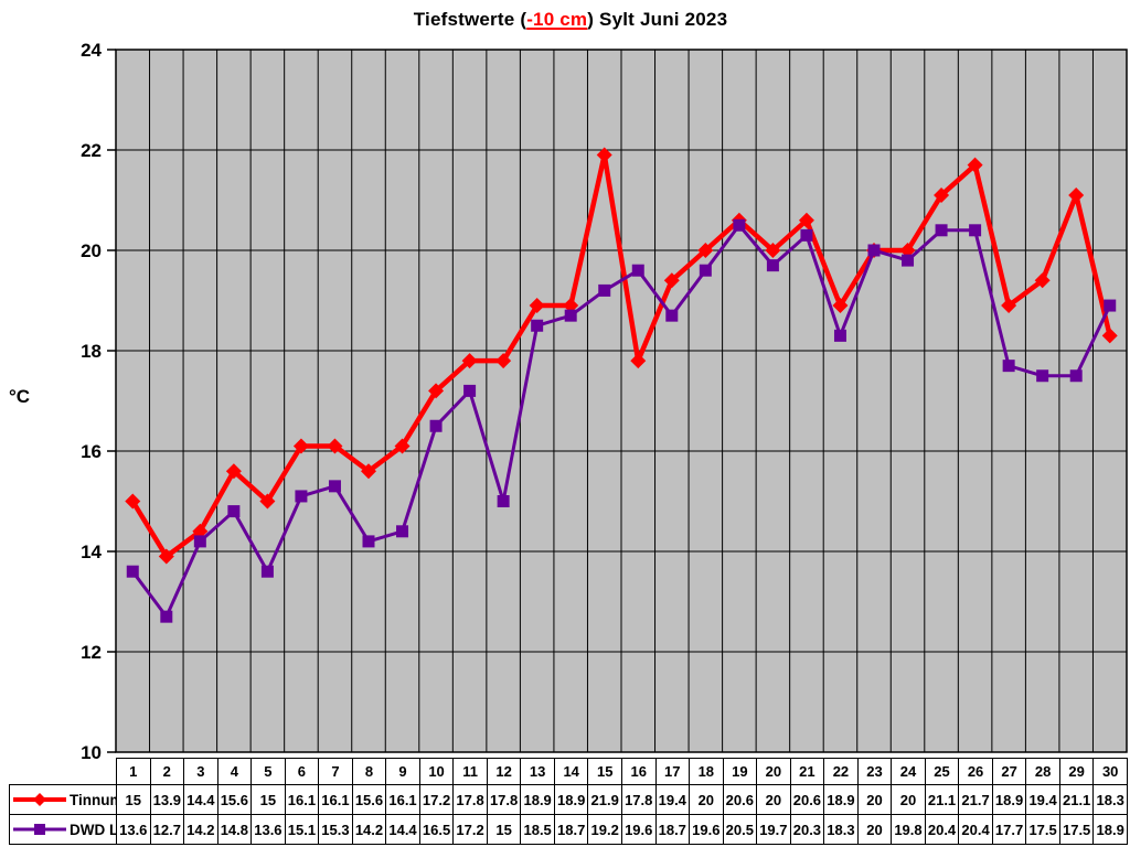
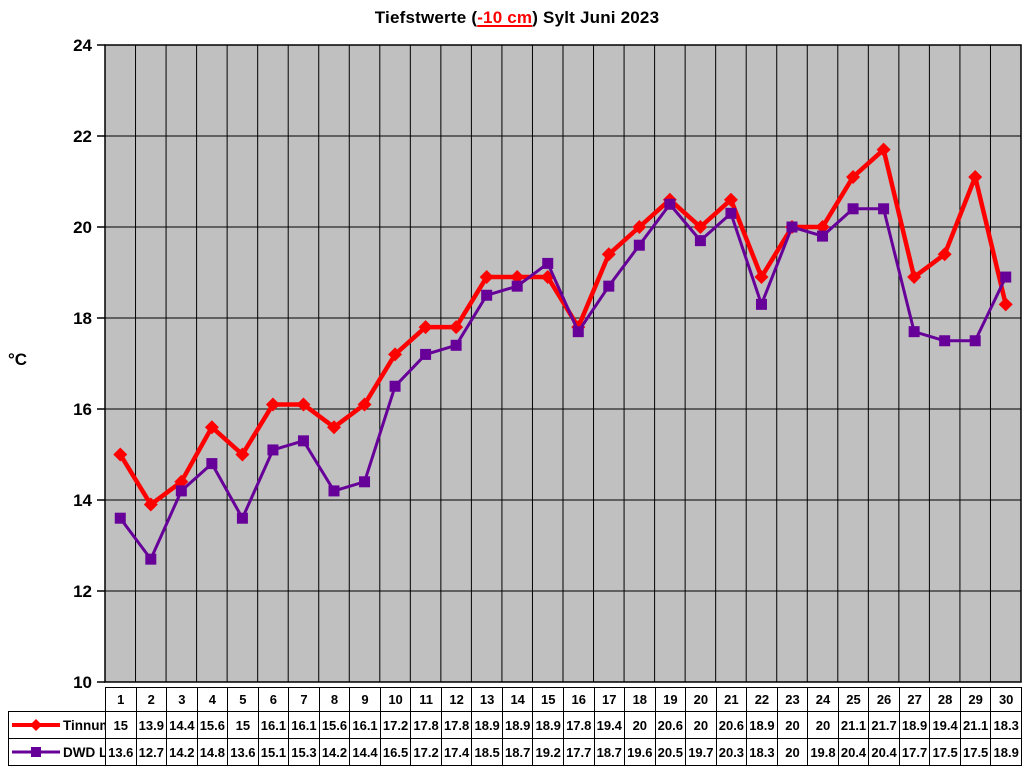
DWD List/12: 15 -> 17.4
Tinnum/15: 21.9 -> 18.9
DWD List/16: 19.6 -> 17.7
